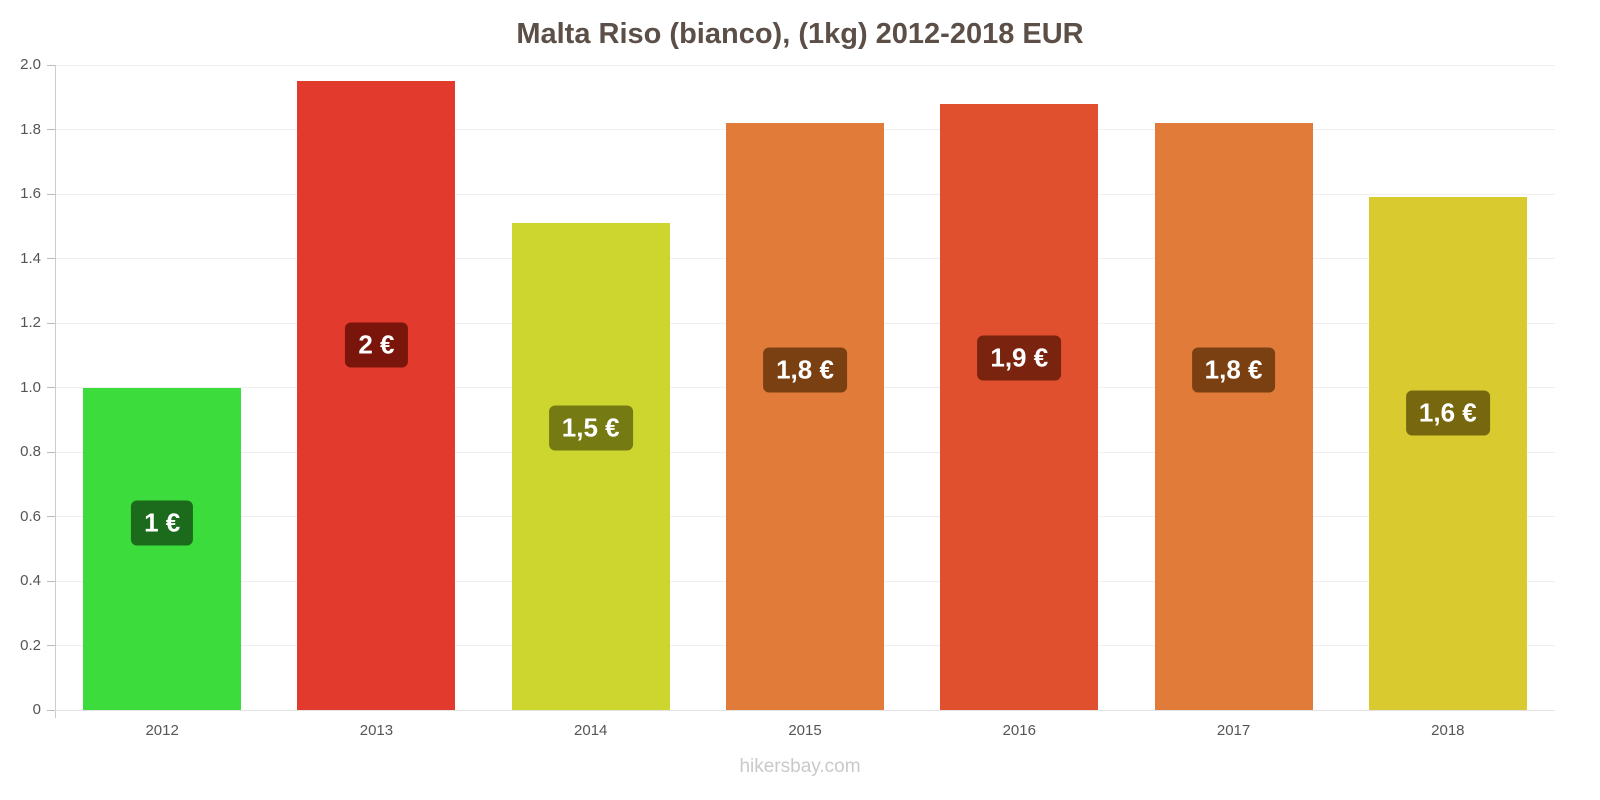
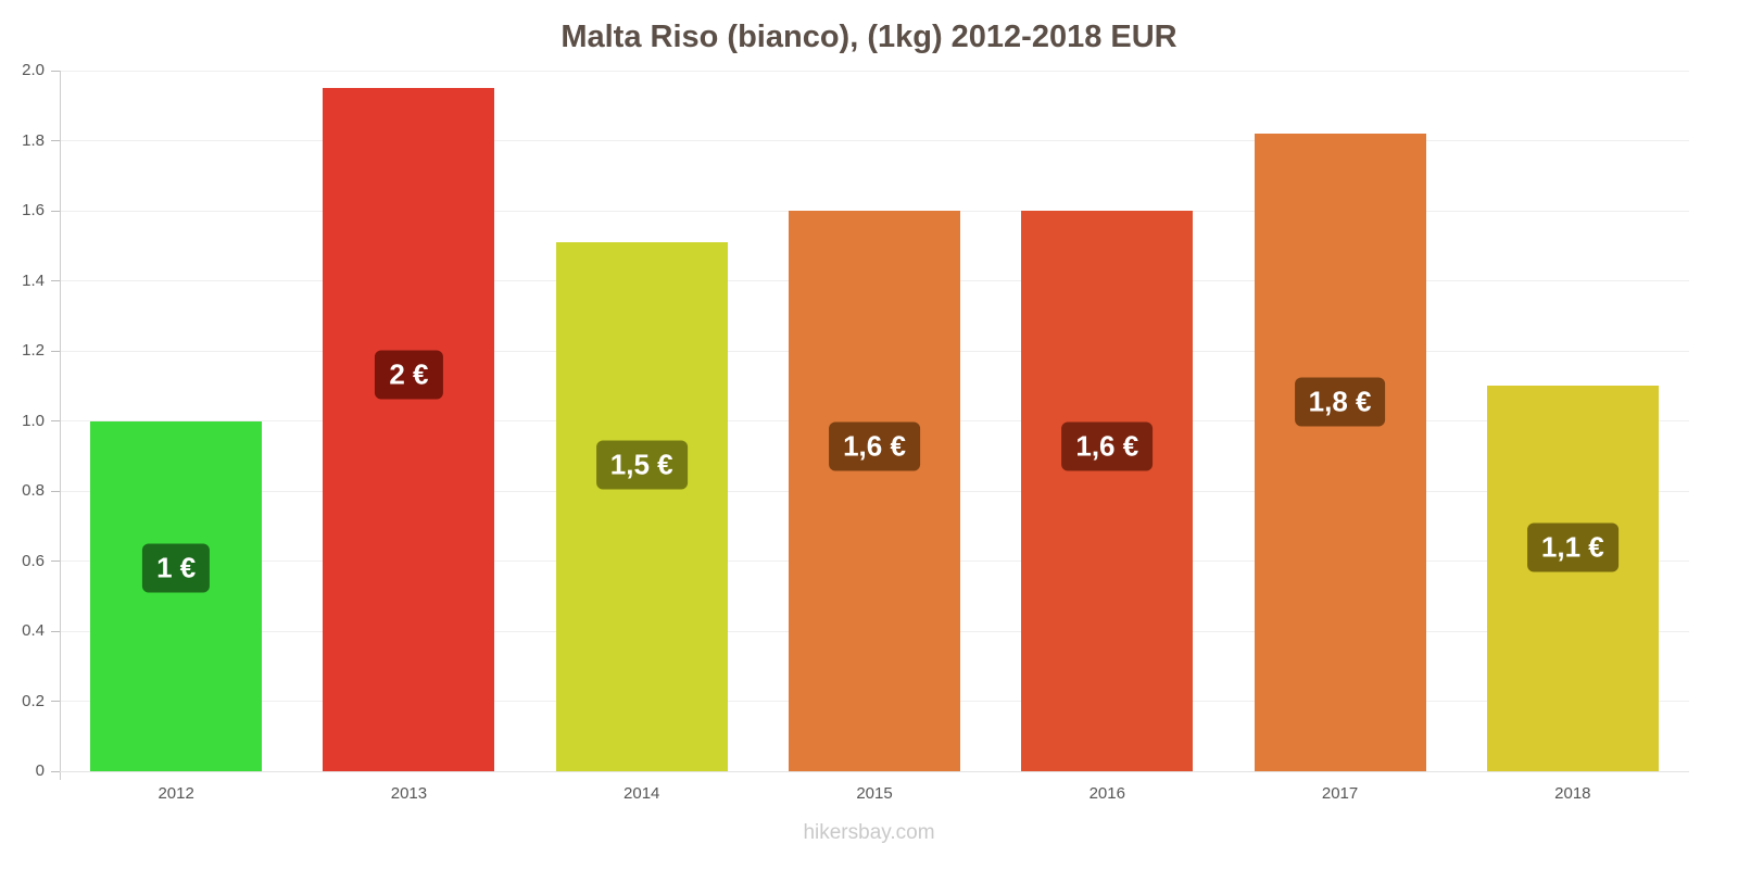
2015: 1,8 -> 1,6
2016: 1,9 -> 1,6
2018: 1,6 -> 1,1
